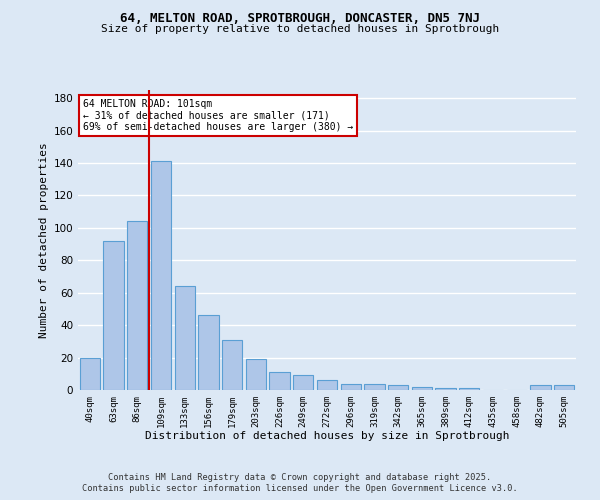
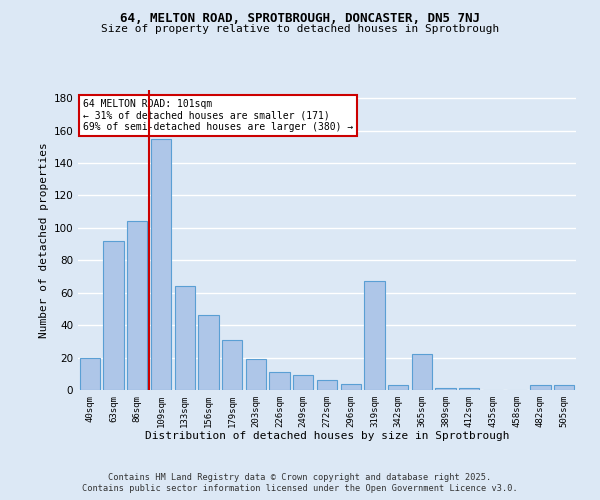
109sqm: 141 -> 155
319sqm: 4 -> 67
365sqm: 2 -> 22
